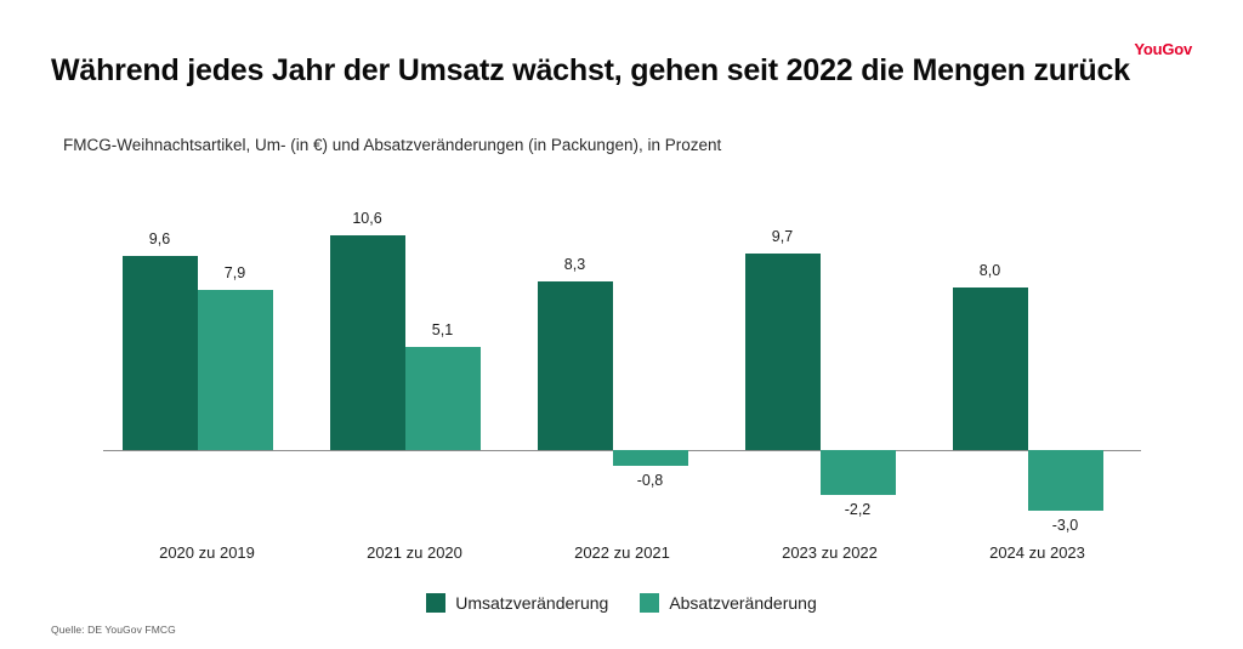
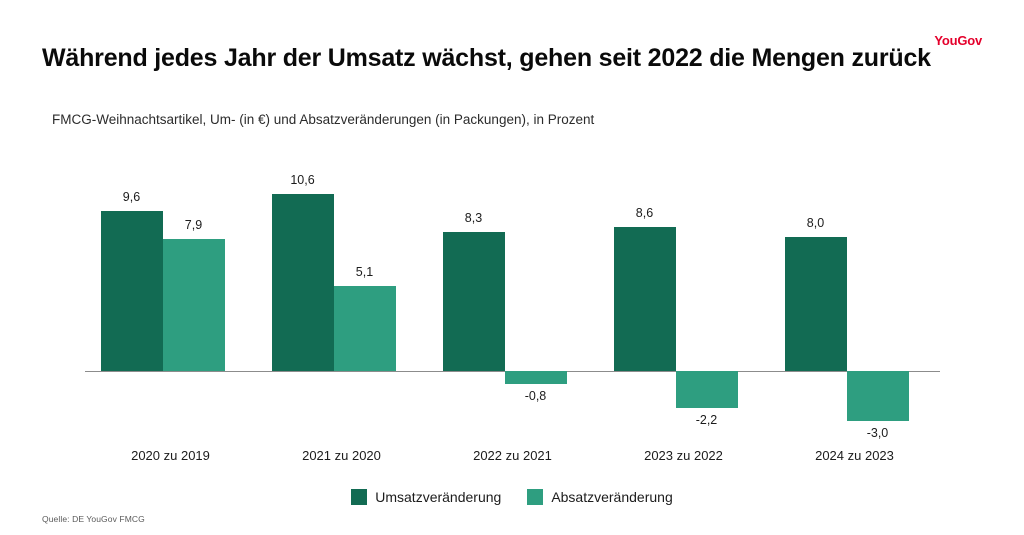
Umsatzveränderung/2023 zu 2022: 9,7 -> 8,6
